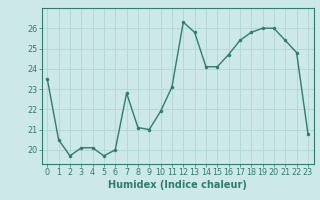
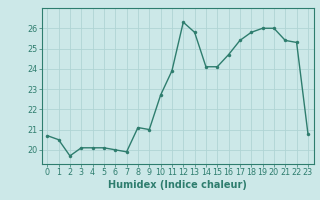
0: 23.5 -> 20.7
5: 19.7 -> 20.1
7: 22.8 -> 19.9
10: 21.9 -> 22.7
11: 23.1 -> 23.9
22: 24.8 -> 25.3
